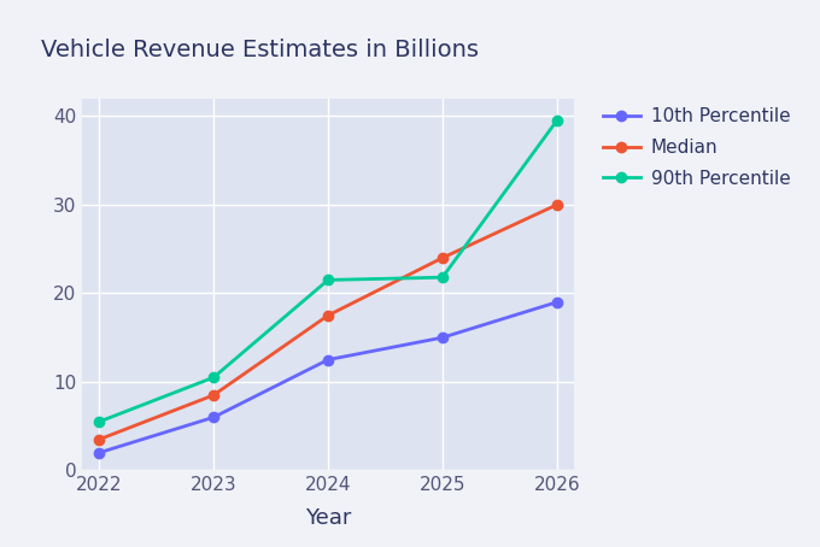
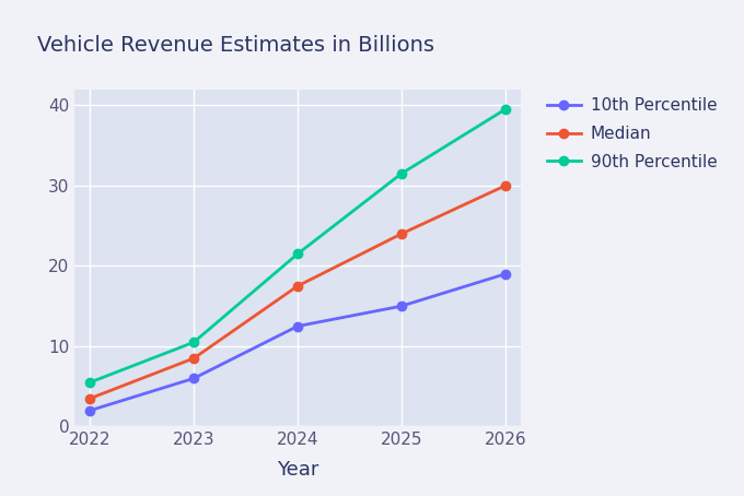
90th Percentile/2025: 21.8 -> 31.5
